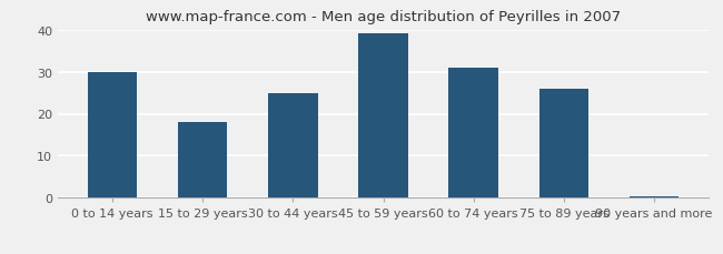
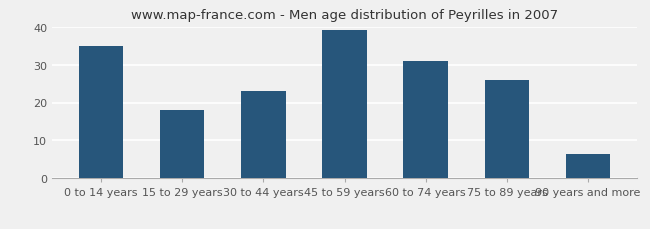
0 to 14 years: 30.0 -> 35.0
30 to 44 years: 25.0 -> 23.0
90 years and more: 0.5 -> 6.5
